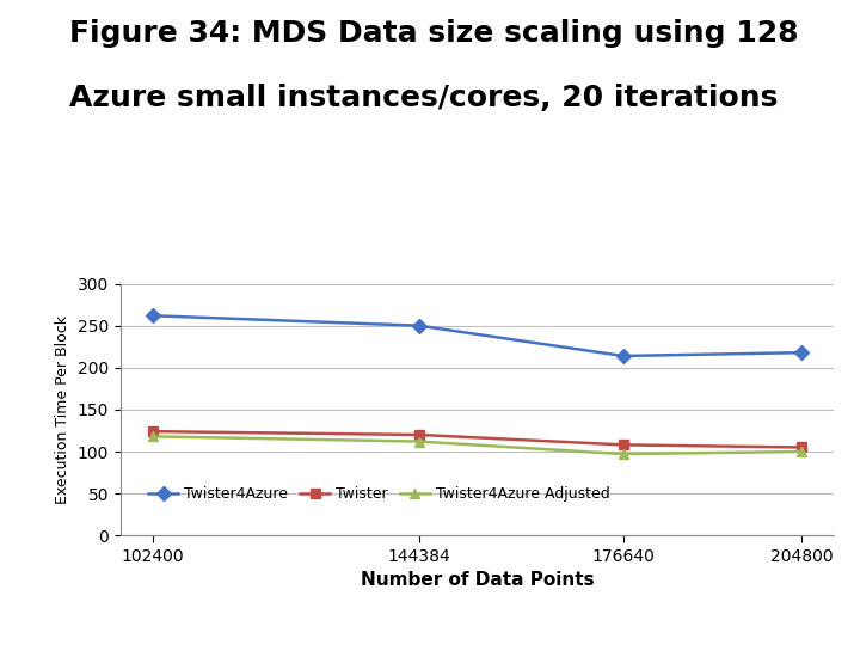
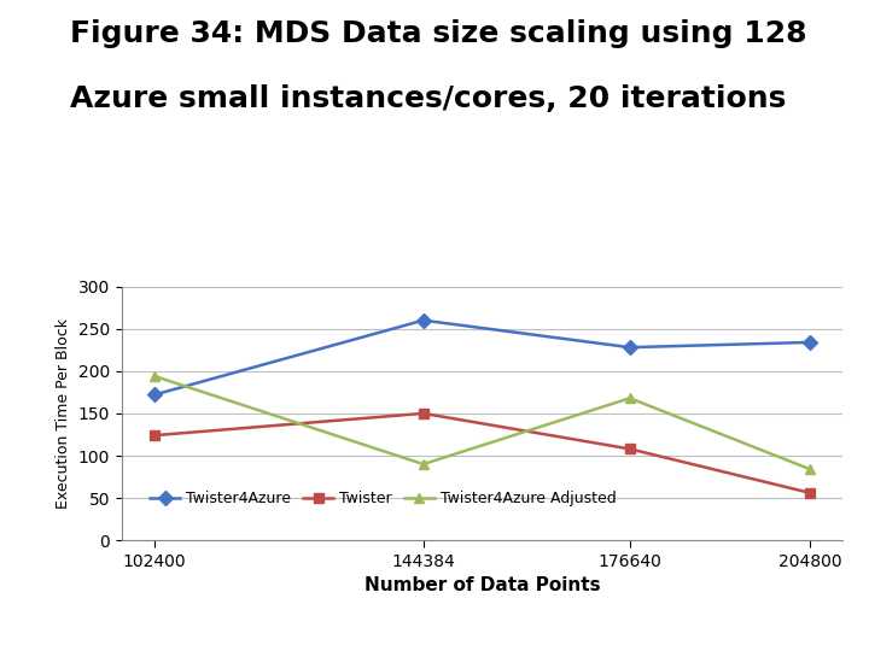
Twister4Azure/102400: 262 -> 172
Twister4Azure Adjusted/102400: 118 -> 194
Twister4Azure/144384: 250 -> 260
Twister/144384: 120 -> 150
Twister4Azure Adjusted/144384: 112 -> 90
Twister4Azure/176640: 214 -> 228
Twister4Azure Adjusted/176640: 97 -> 168
Twister4Azure/204800: 218 -> 234
Twister/204800: 105 -> 56
Twister4Azure Adjusted/204800: 100 -> 84
